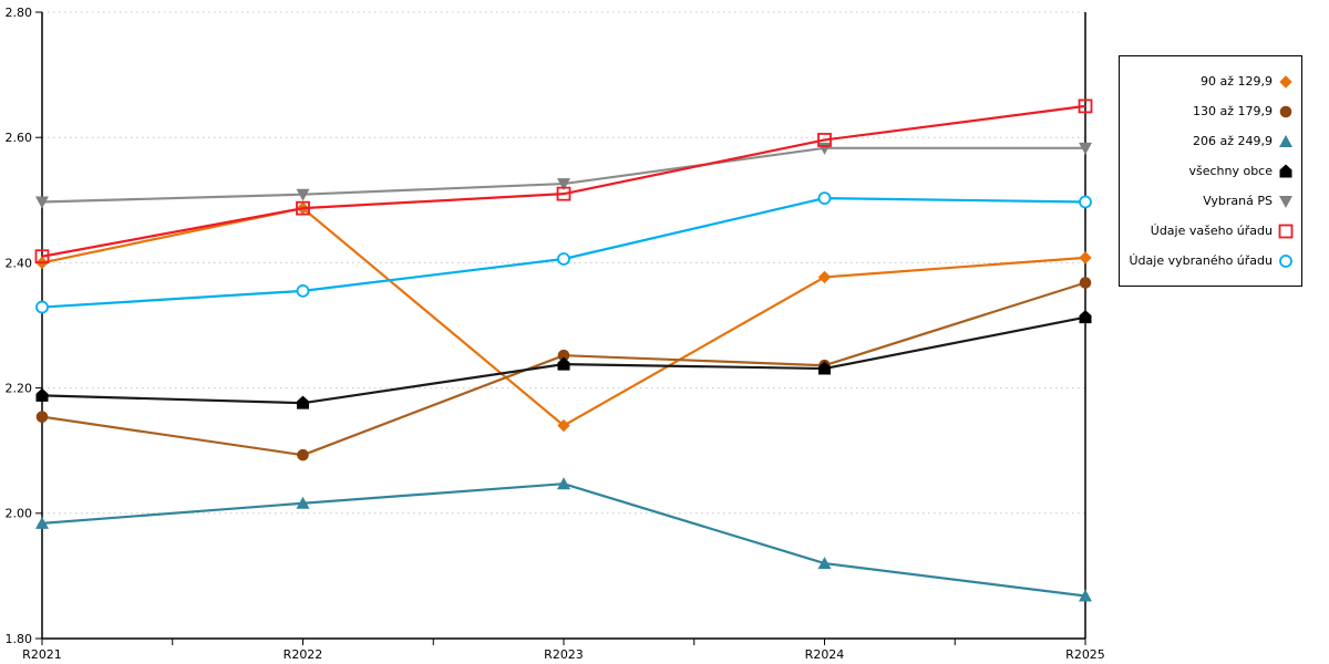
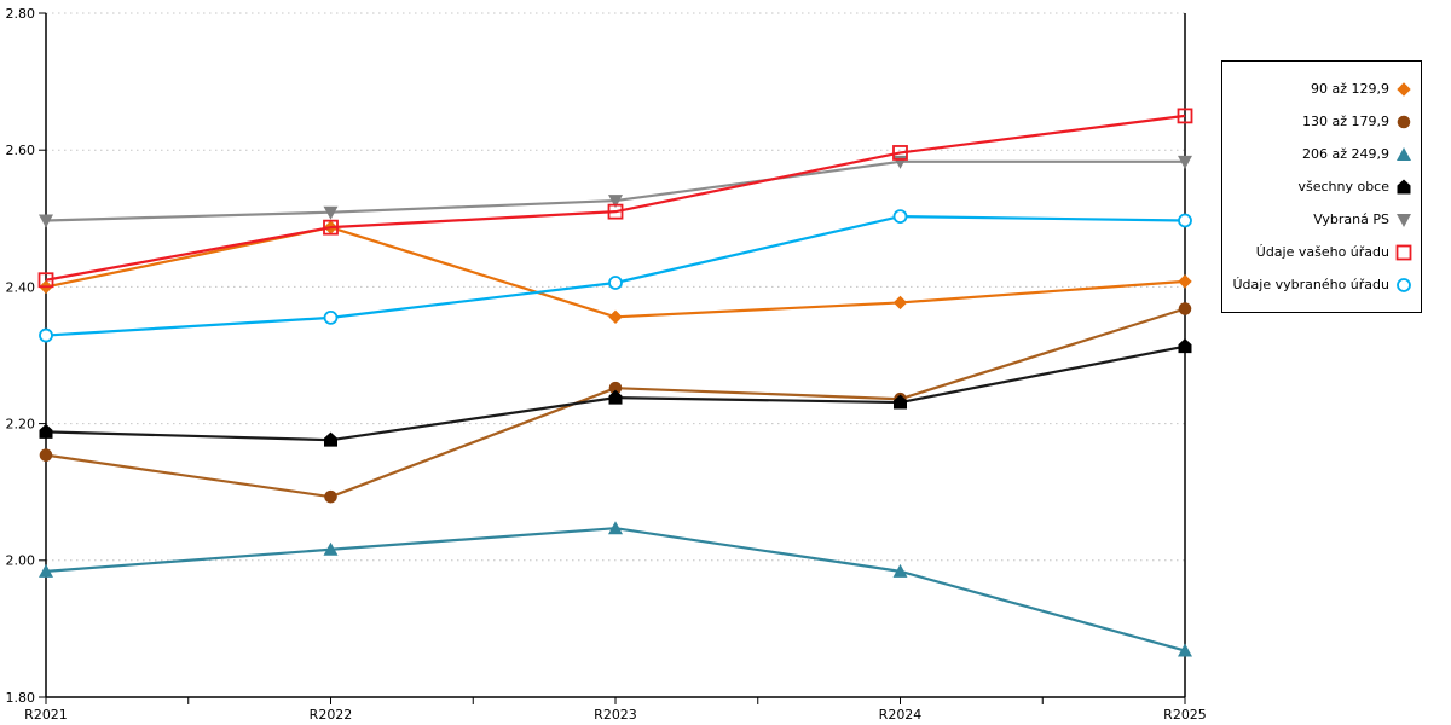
90 až 129,9/R2023: 2.14 -> 2.36
206 až 249,9/R2024: 1.92 -> 1.98
